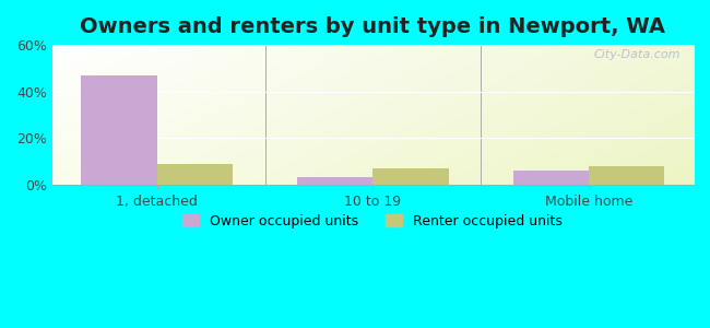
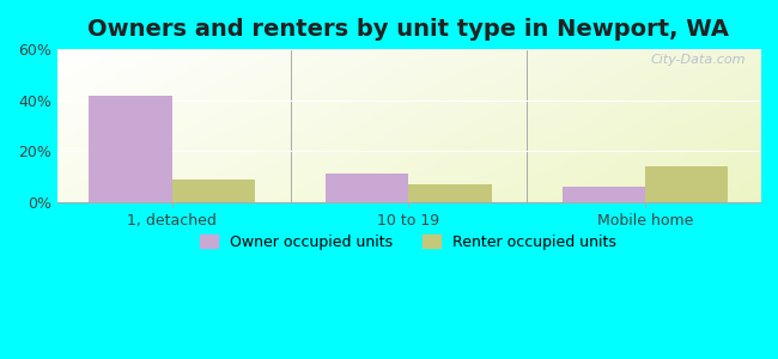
Owner occupied units/1, detached: 47.0% -> 41.5%
Owner occupied units/10 to 19: 3.2% -> 11.0%
Renter occupied units/Mobile home: 8% -> 14%
